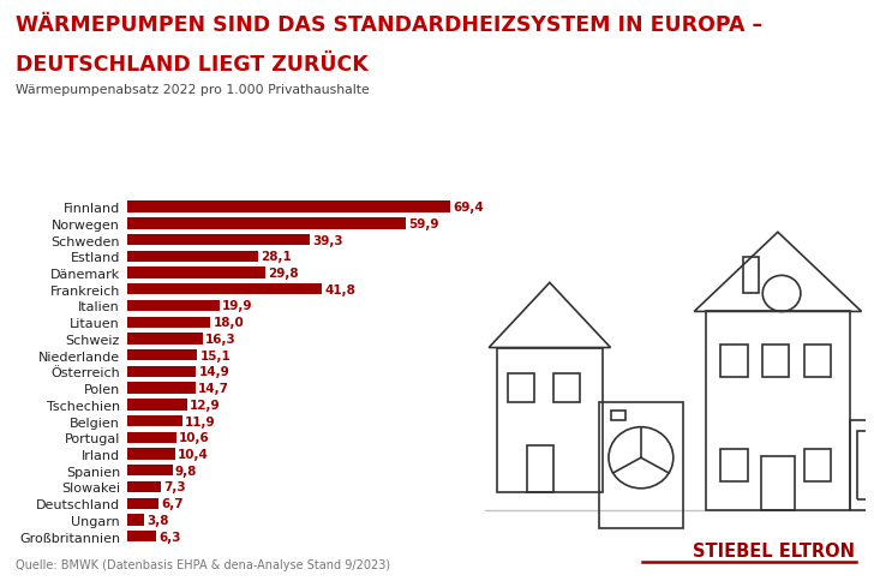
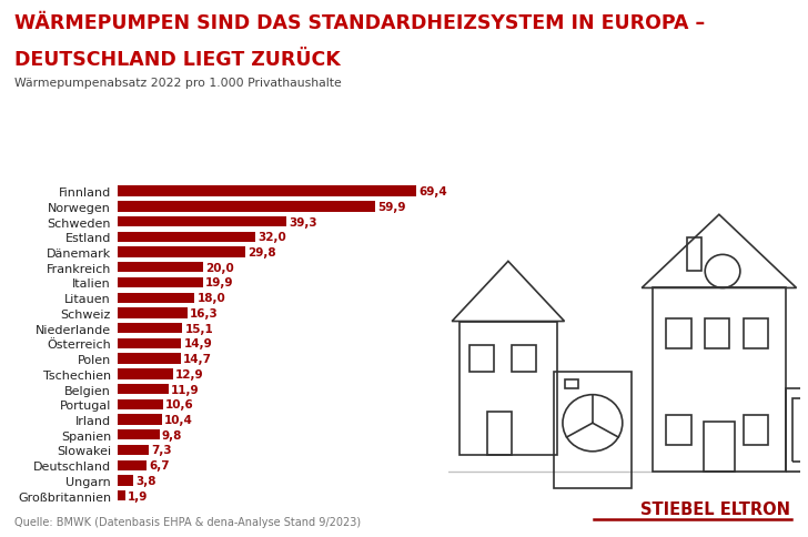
Estland: 28,1 -> 32,0
Frankreich: 41,8 -> 20,0
Großbritannien: 6,3 -> 1,9
